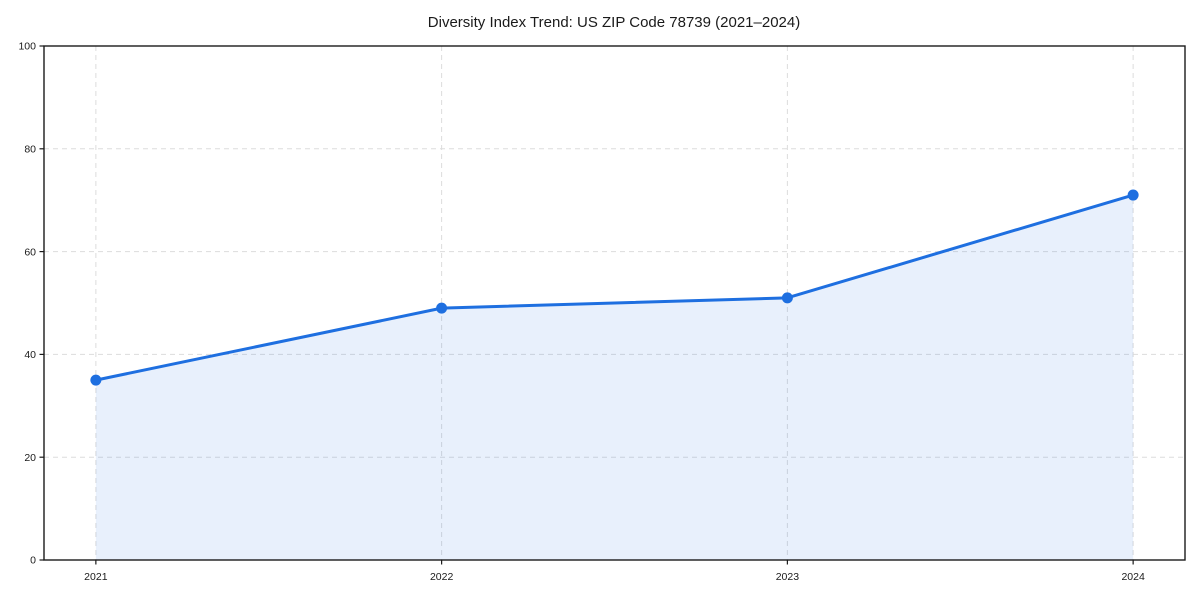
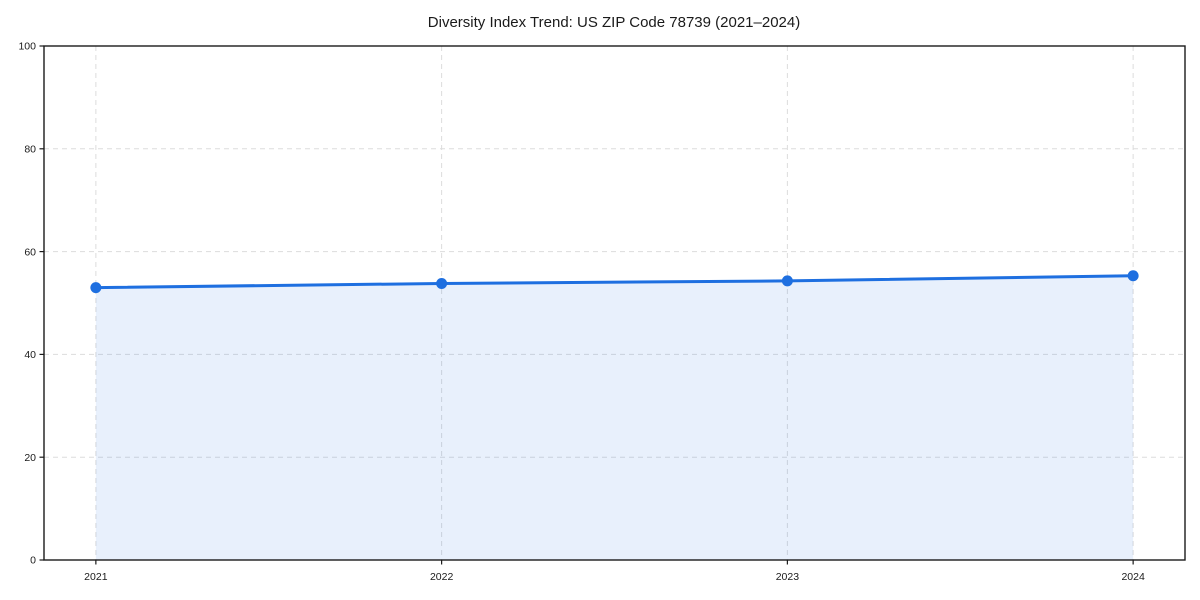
2021: 35 -> 53
2022: 49 -> 54
2023: 51 -> 54
2024: 71 -> 55
